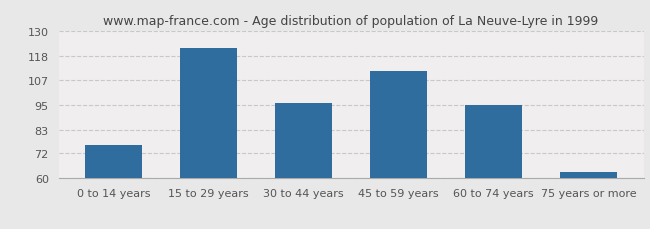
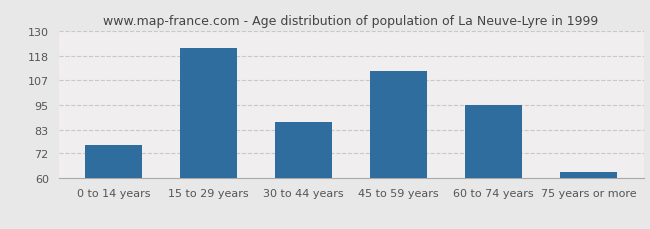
30 to 44 years: 96 -> 87
